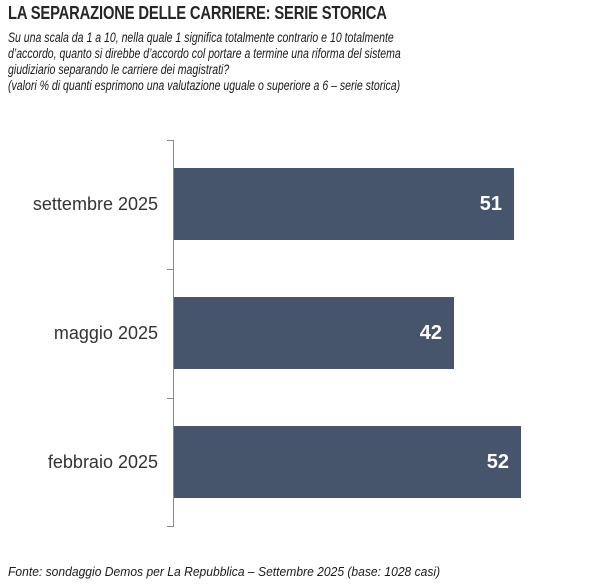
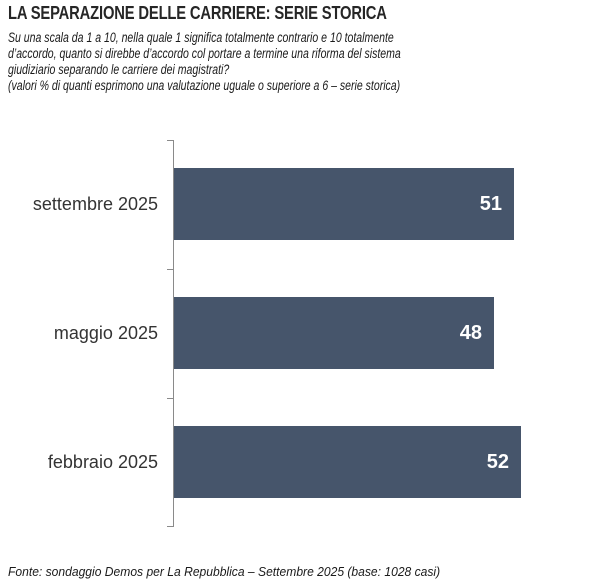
maggio 2025: 42 -> 48
